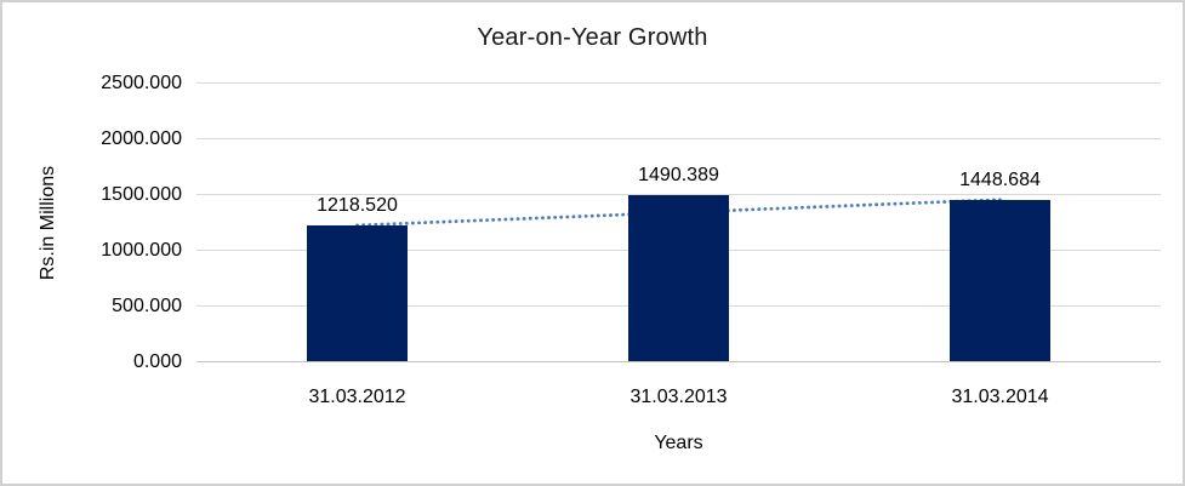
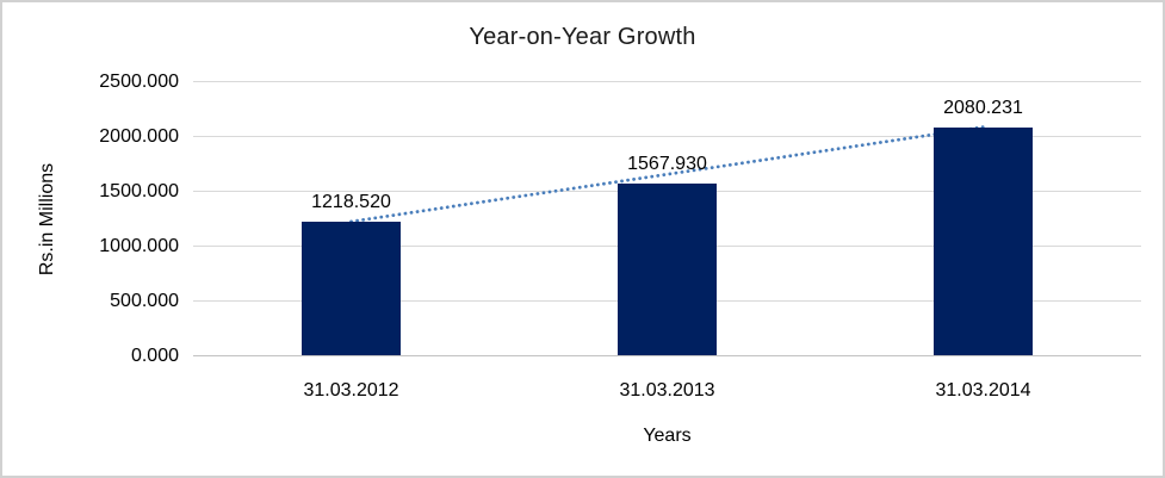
31.03.2013: 1490.389 -> 1567.930
31.03.2014: 1448.684 -> 2080.231
